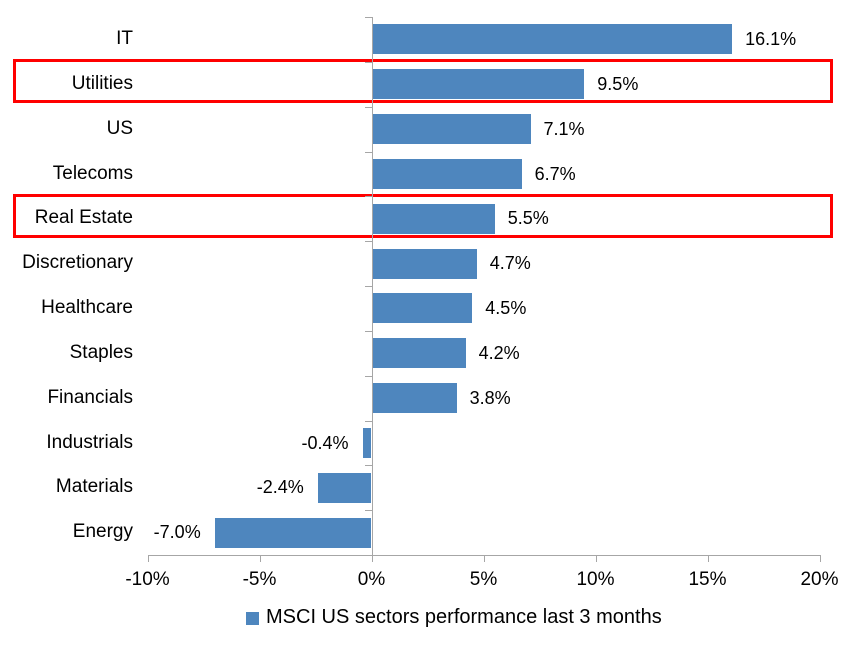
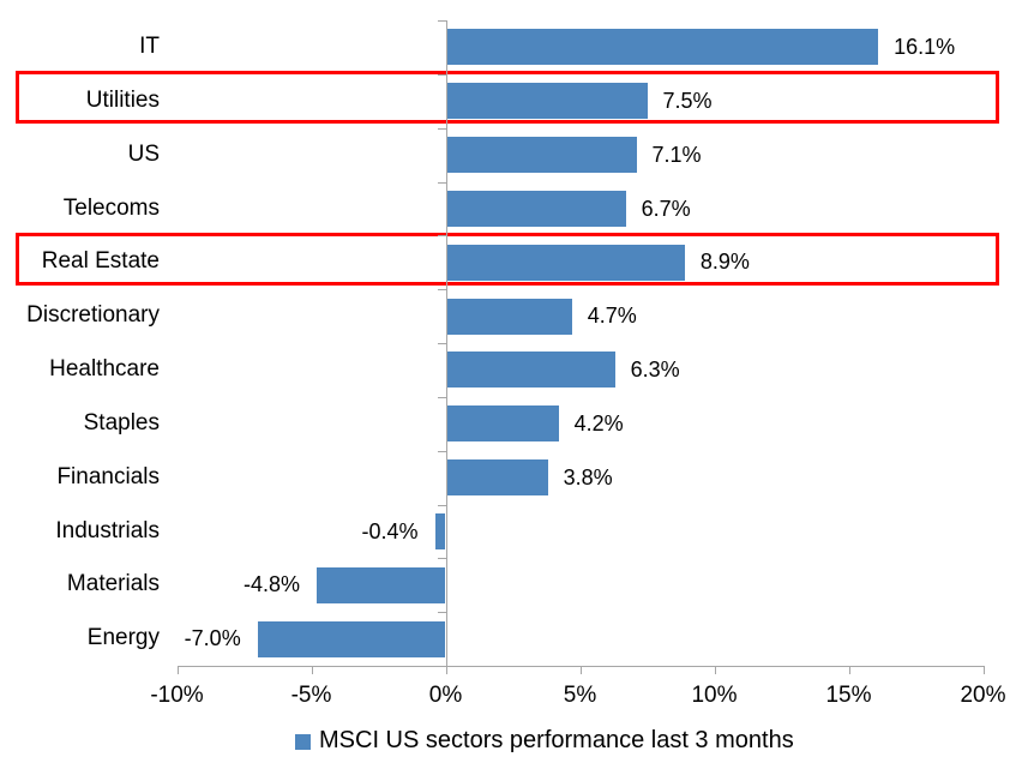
Utilities: 9.5% -> 7.5%
Real Estate: 5.5% -> 8.9%
Healthcare: 4.5% -> 6.3%
Materials: -2.4% -> -4.8%
